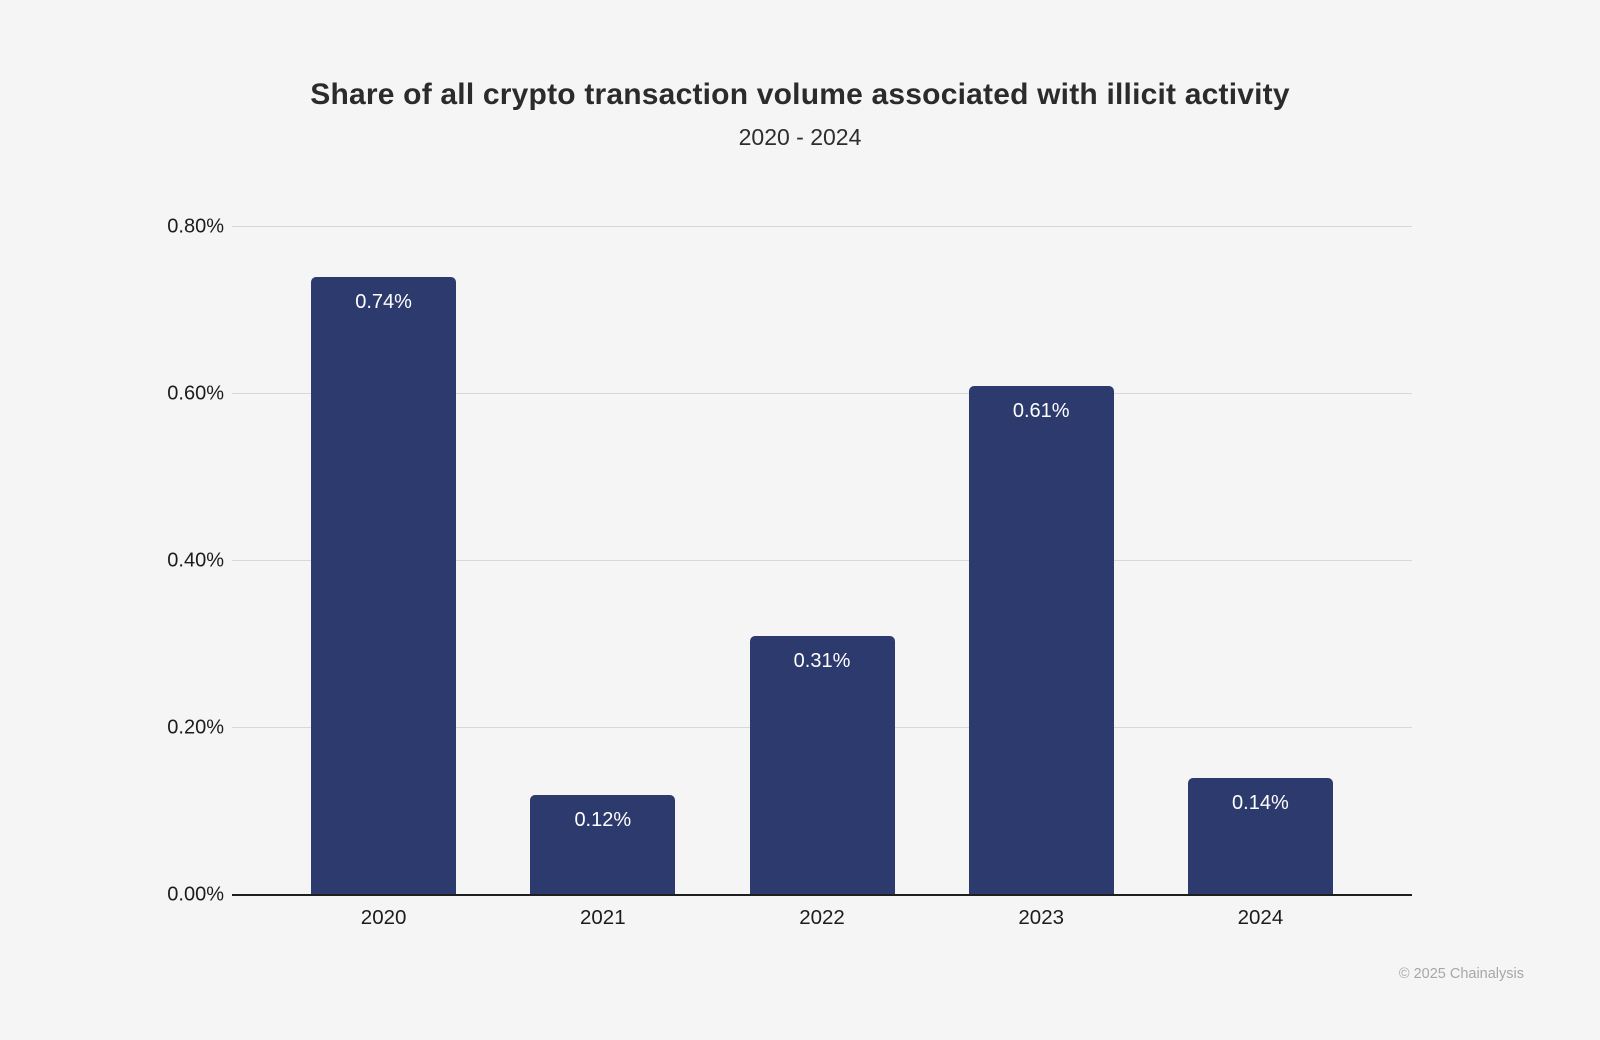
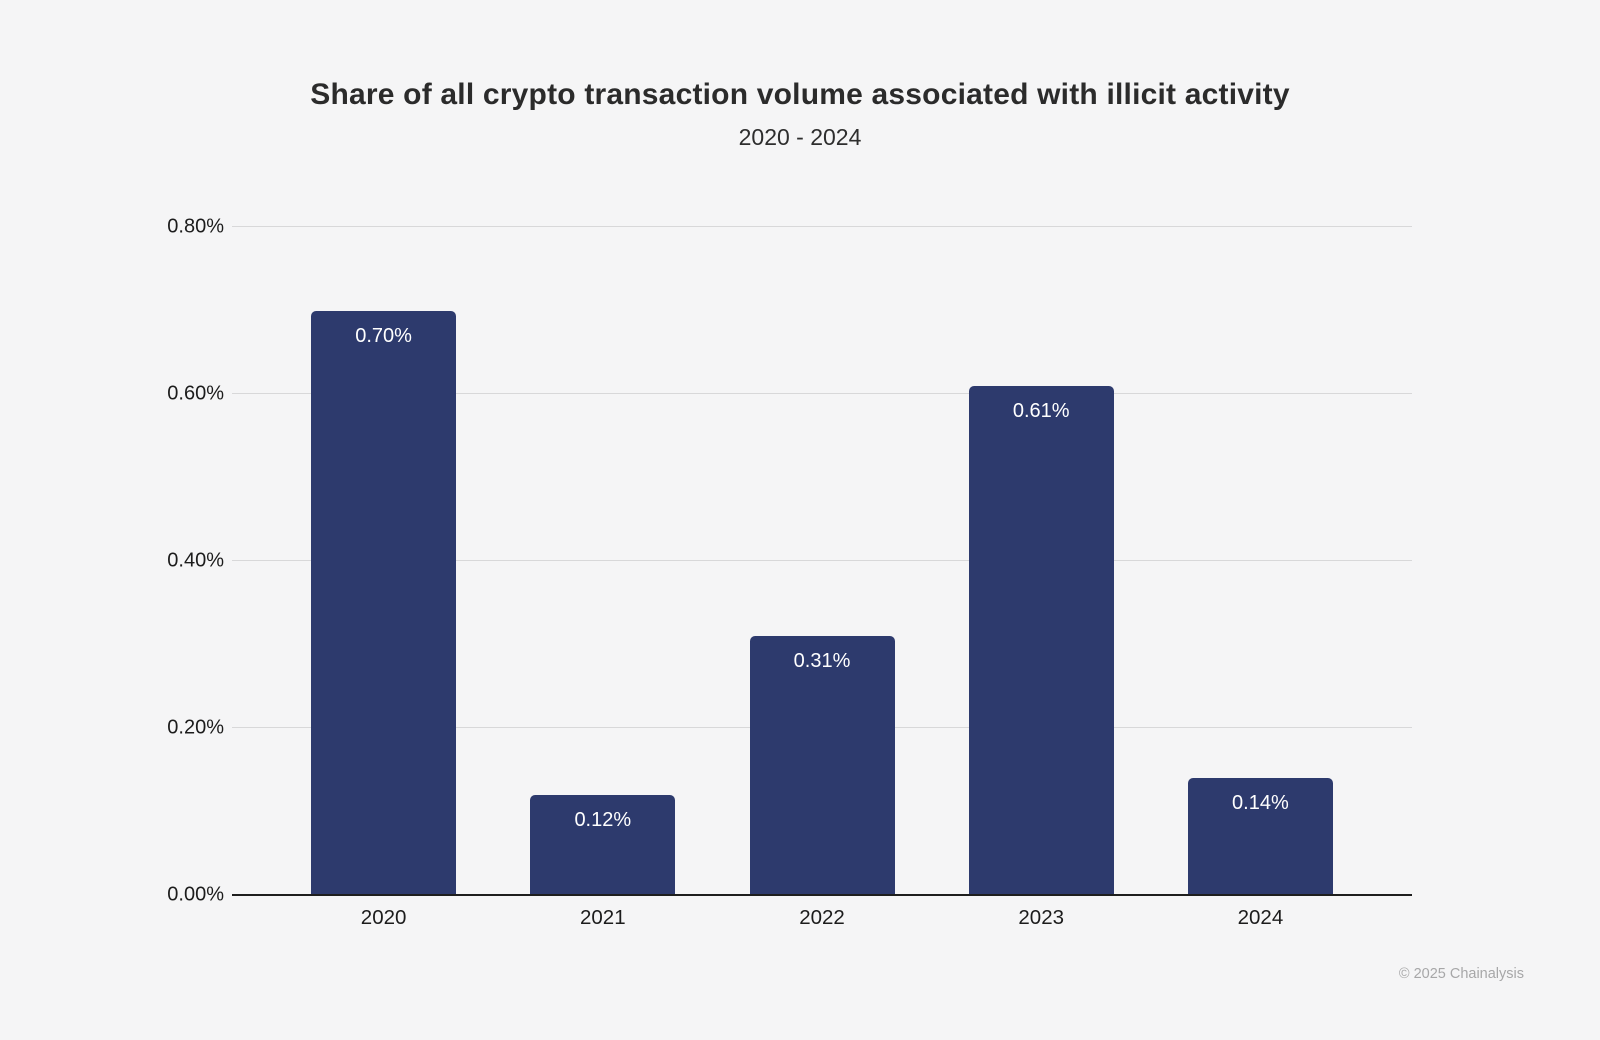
2020: 0.74% -> 0.70%
